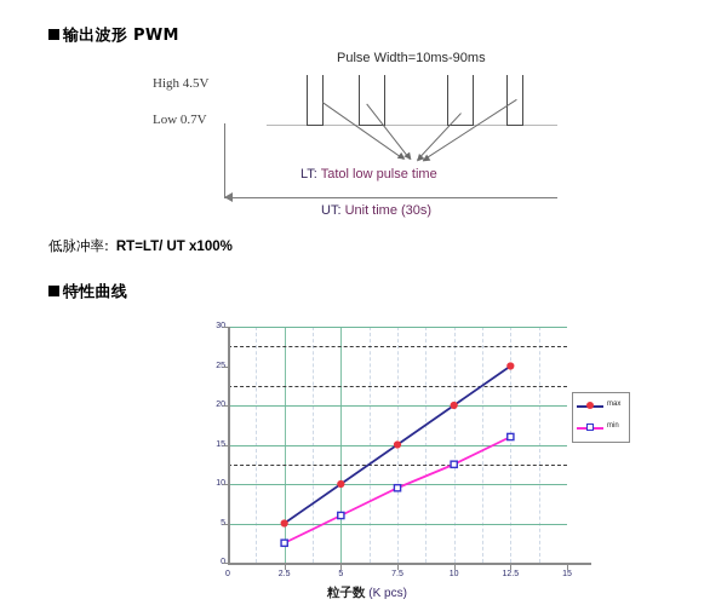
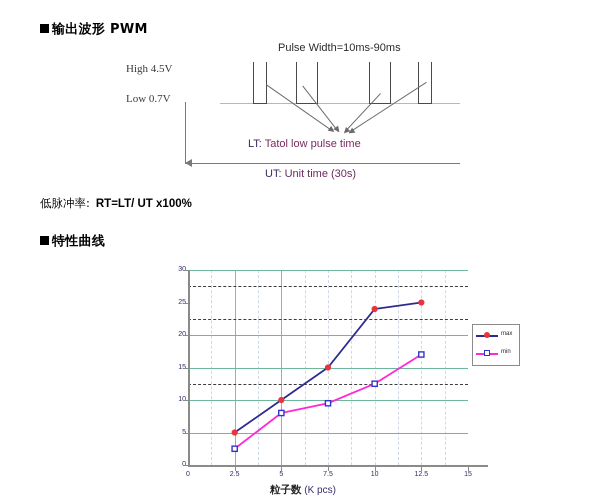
min/5: 6 -> 8
max/10: 20 -> 24
min/12.5: 16 -> 17
